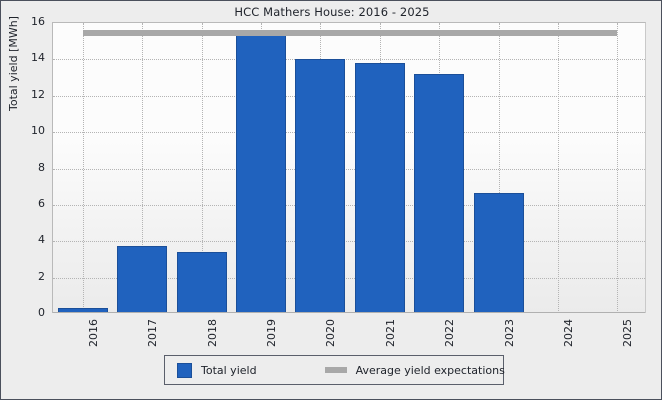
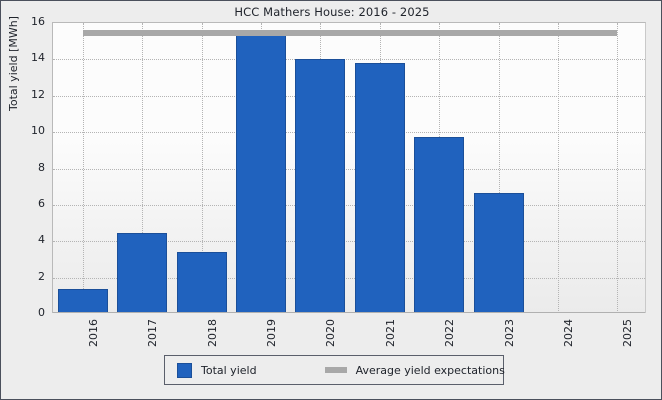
2016: 0.3 -> 1.3
2017: 3.7 -> 4.4
2022: 13.2 -> 9.7
